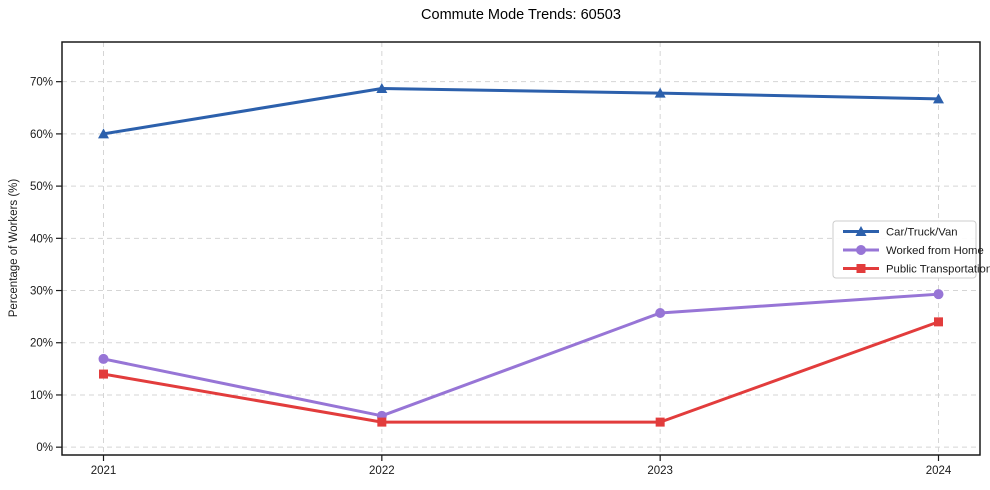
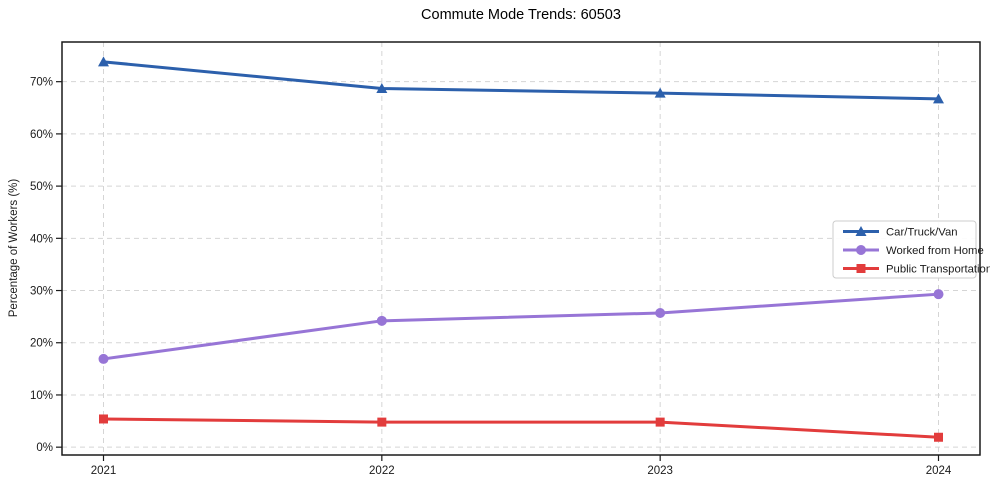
Car/Truck/Van/2021: 60% -> 74%
Public Transportation/2021: 14% -> 5%
Worked from Home/2022: 6% -> 24%
Public Transportation/2024: 24% -> 2%
